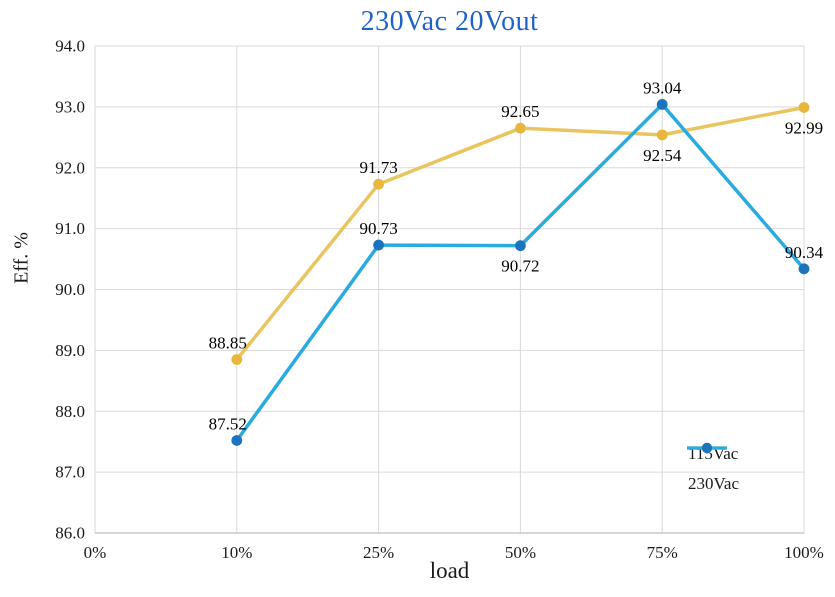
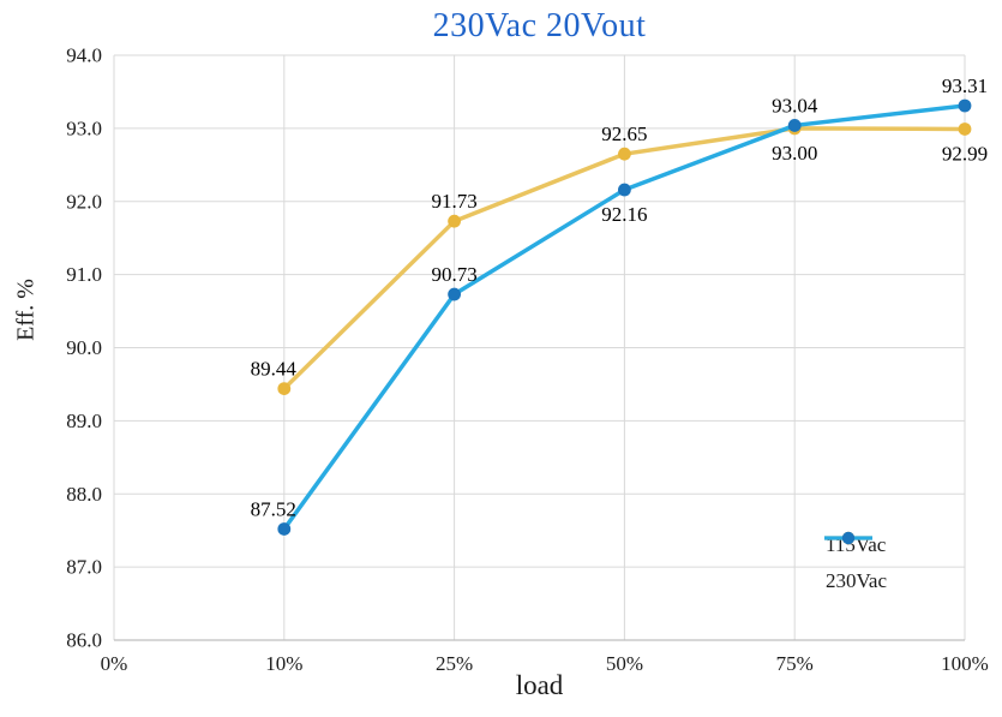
115Vac/10%: 88.85 -> 89.44
230Vac/50%: 90.72 -> 92.16
115Vac/75%: 92.54 -> 93.00
230Vac/100%: 90.34 -> 93.31
